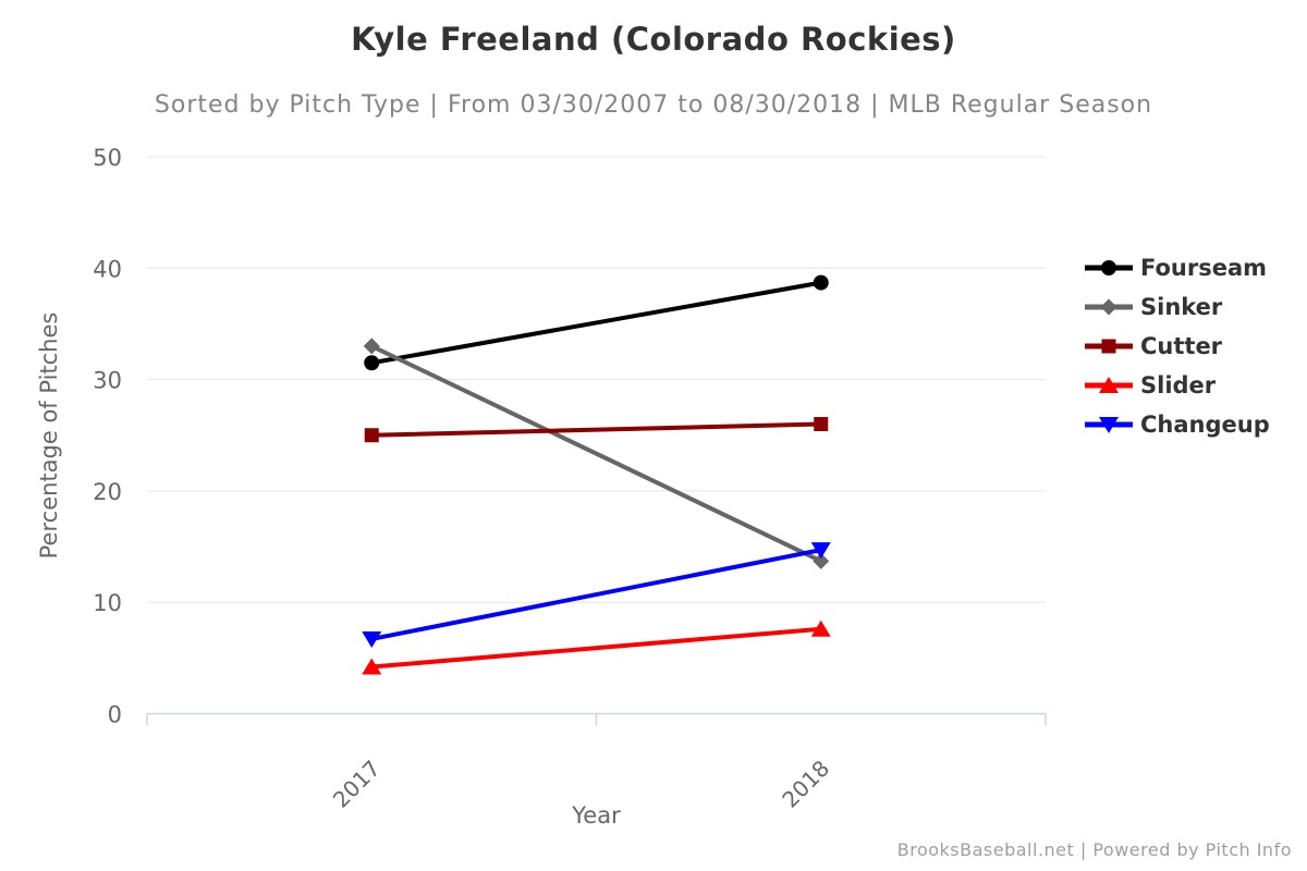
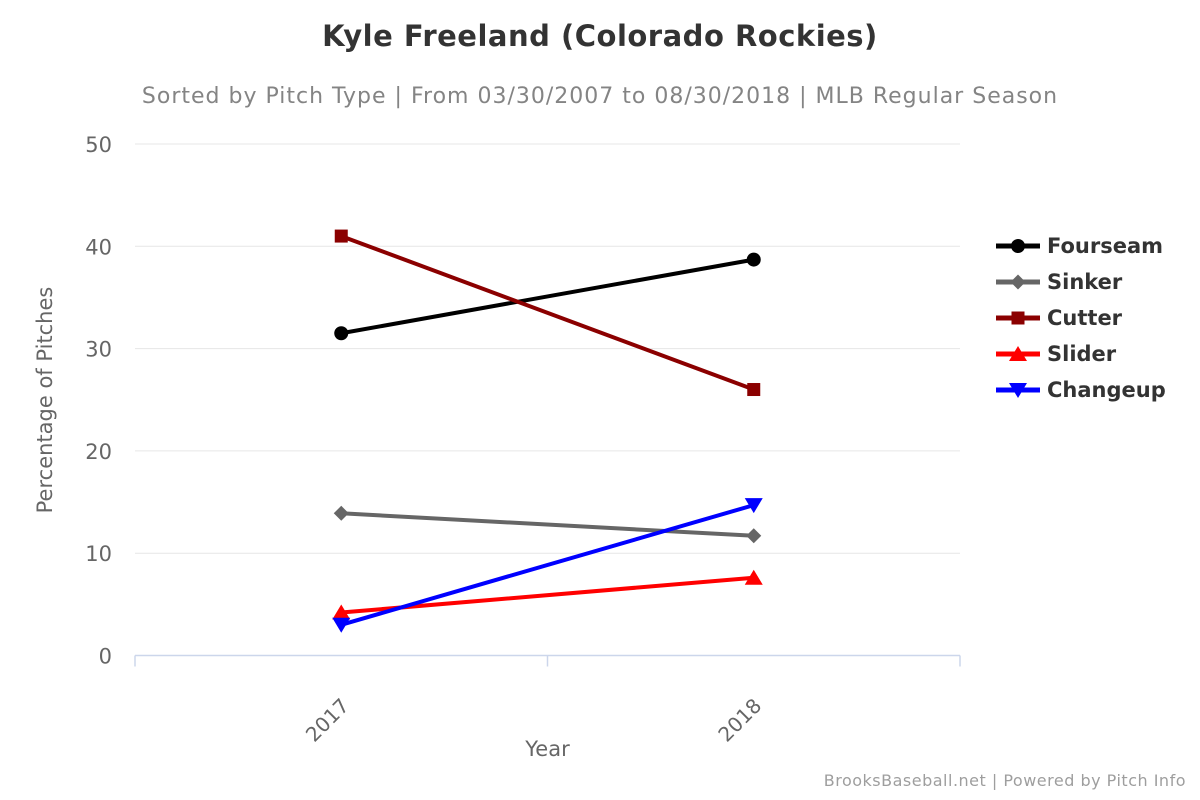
Sinker/2017: 33.0 -> 13.9
Cutter/2017: 25 -> 41
Changeup/2017: 6.7 -> 3.0
Sinker/2018: 13.7 -> 11.7
